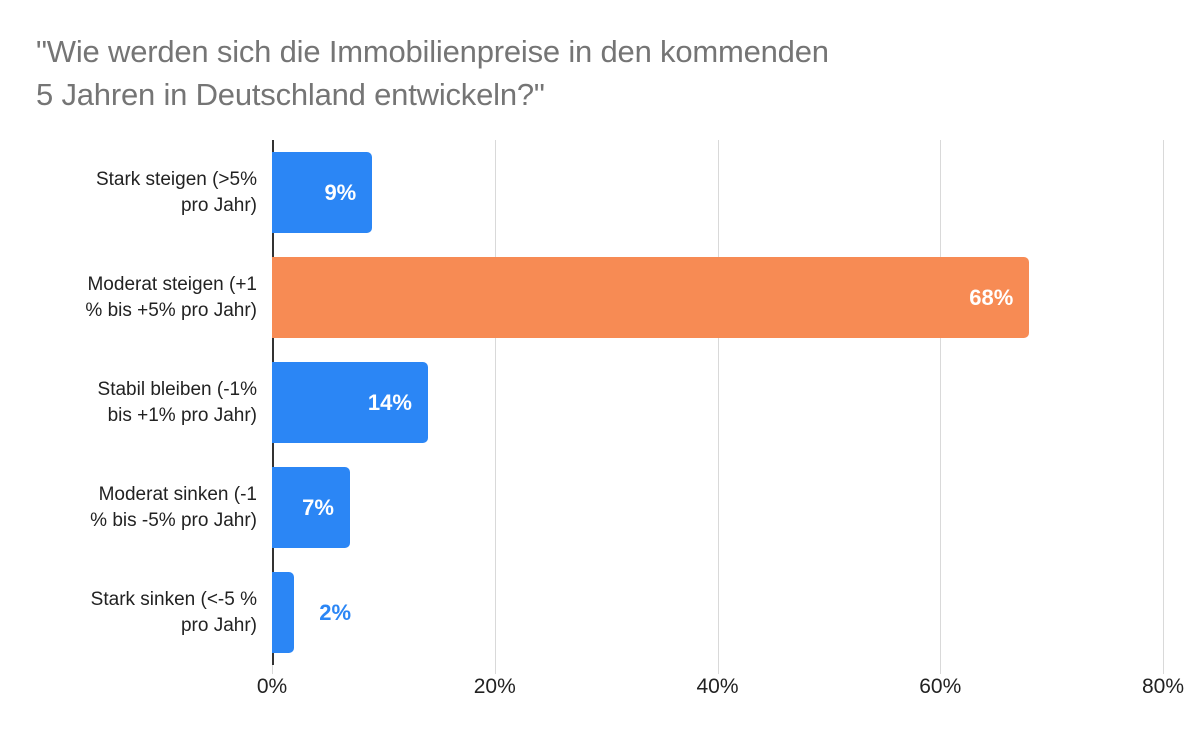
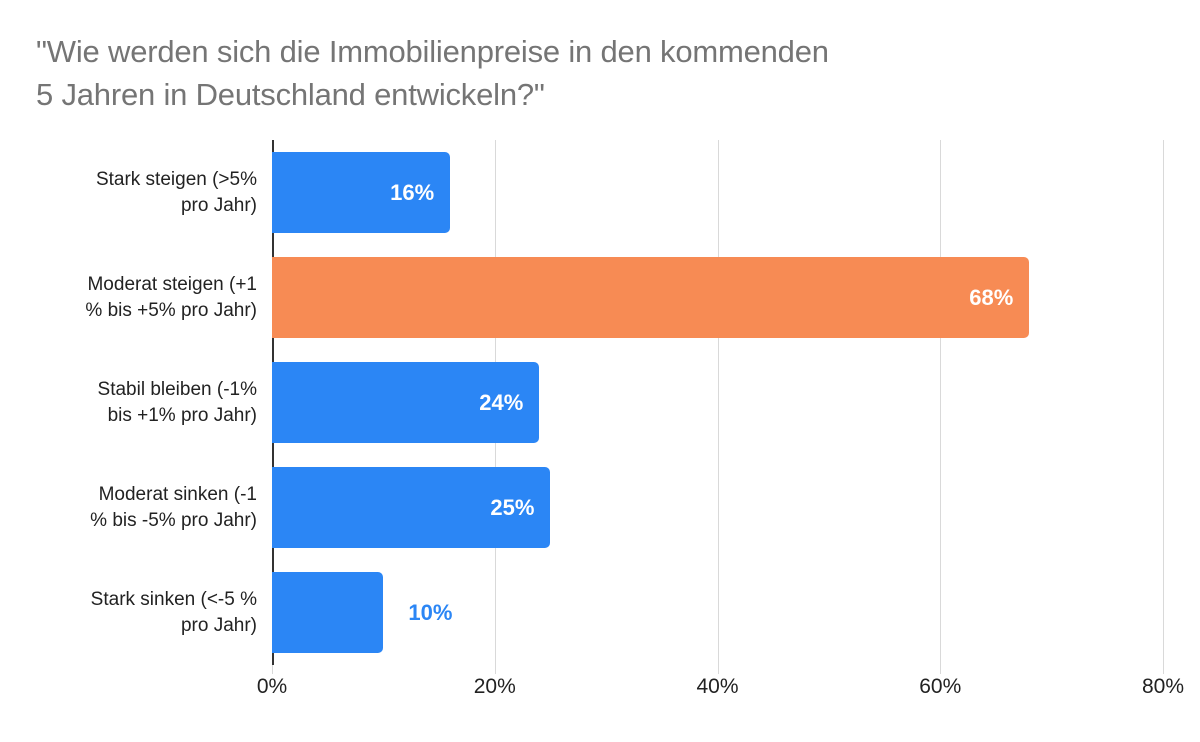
Stark steigen (>5% pro Jahr): 9% -> 16%
Stabil bleiben (-1% bis +1% pro Jahr): 14% -> 24%
Moderat sinken (-1 % bis -5% pro Jahr): 7% -> 25%
Stark sinken (<-5 % pro Jahr): 2% -> 10%
